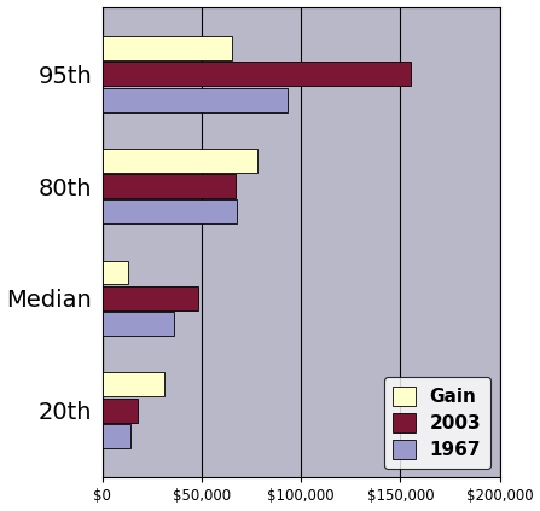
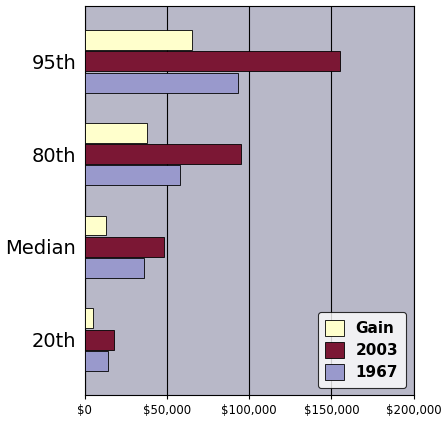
Gain/80th: $78,000 -> $38,000
2003/80th: $67,000 -> $95,000
1967/80th: $68,000 -> $58,000
Gain/20th: $31,000 -> $5,000
